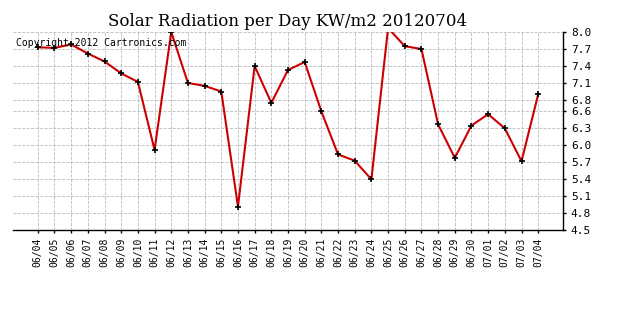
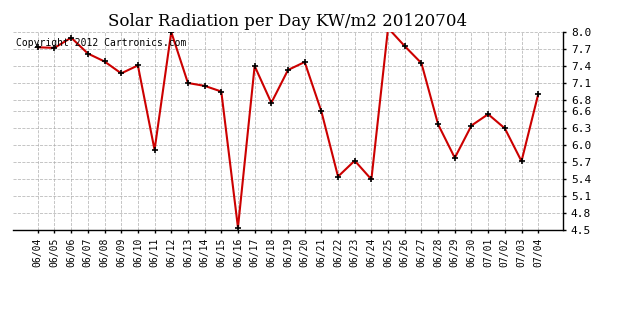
06/06: 7.78 -> 7.90
06/10: 7.12 -> 7.41
06/16: 4.92 -> 4.55
06/22: 5.84 -> 5.45
06/27: 7.70 -> 7.45
